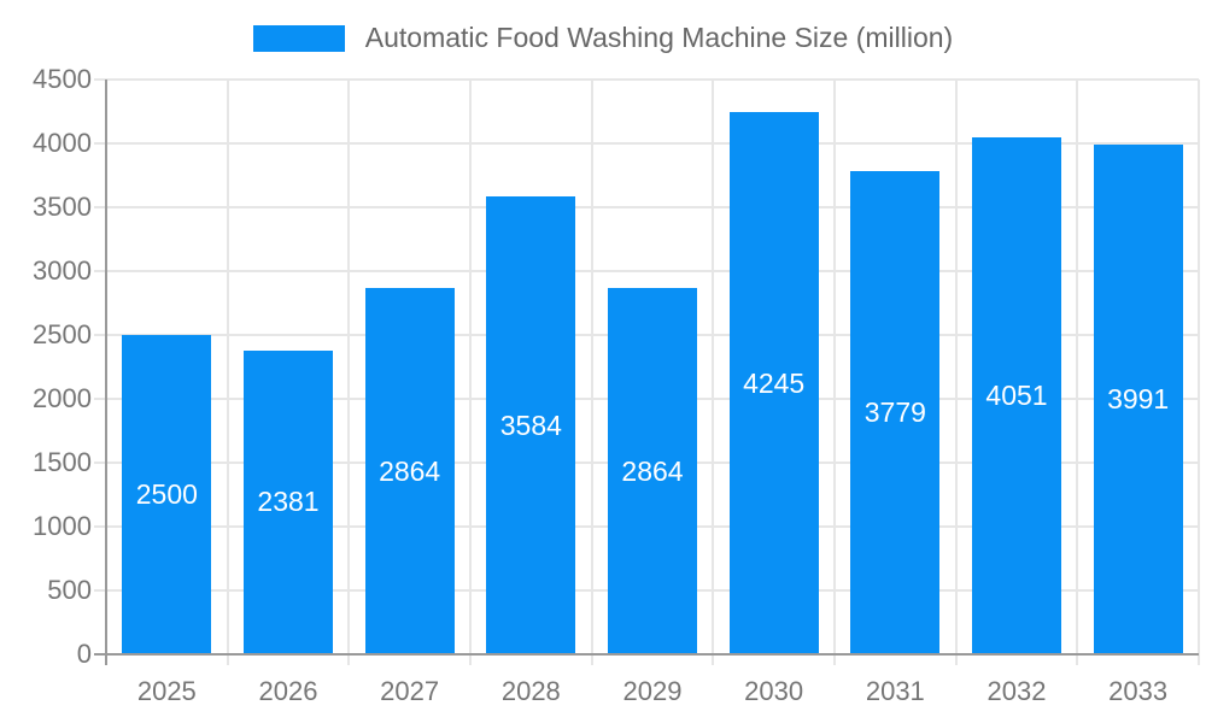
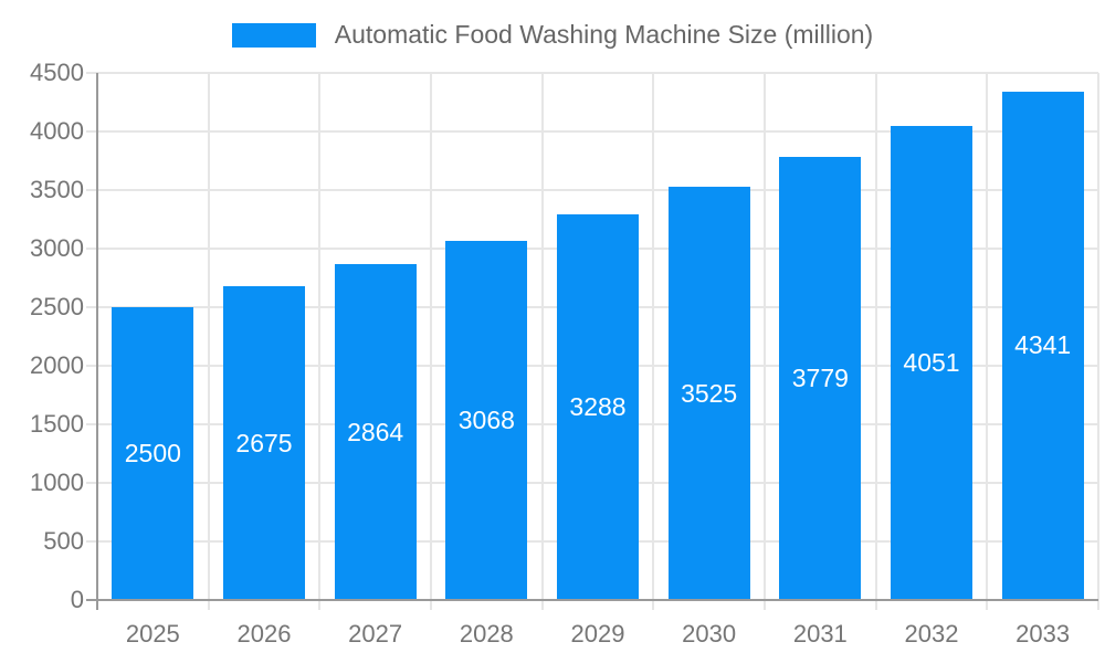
2026: 2381 -> 2675
2028: 3584 -> 3068
2029: 2864 -> 3288
2030: 4245 -> 3525
2033: 3991 -> 4341
